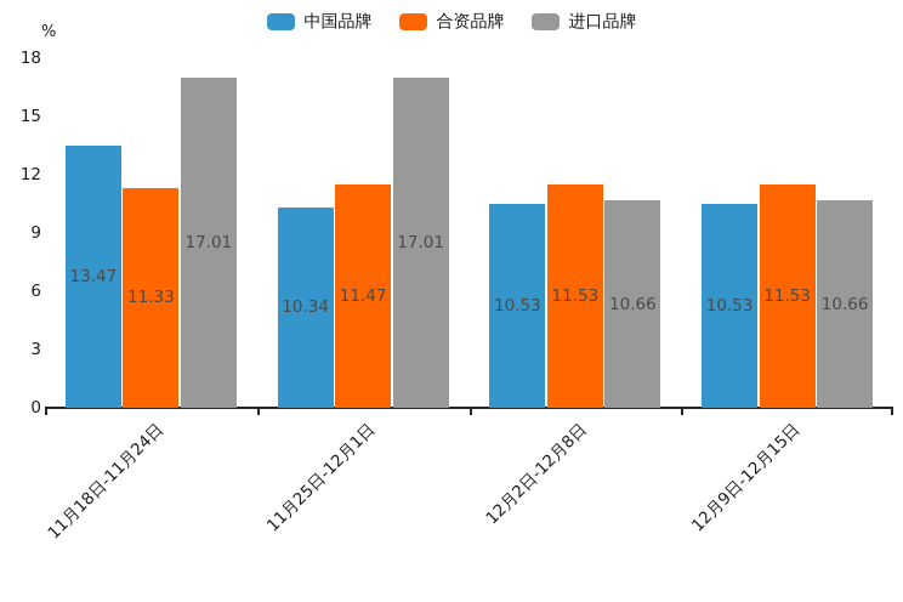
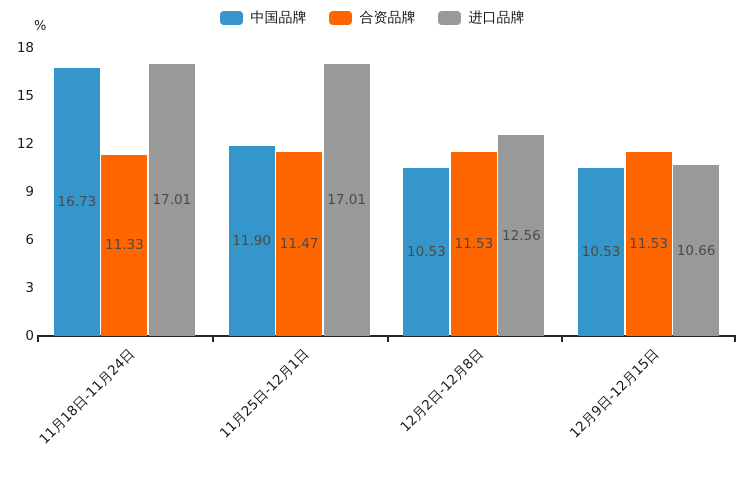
中国品牌/11月18日-11月24日: 13.47 -> 16.73
中国品牌/11月25日-12月1日: 10.34 -> 11.90
进口品牌/12月2日-12月8日: 10.66 -> 12.56
